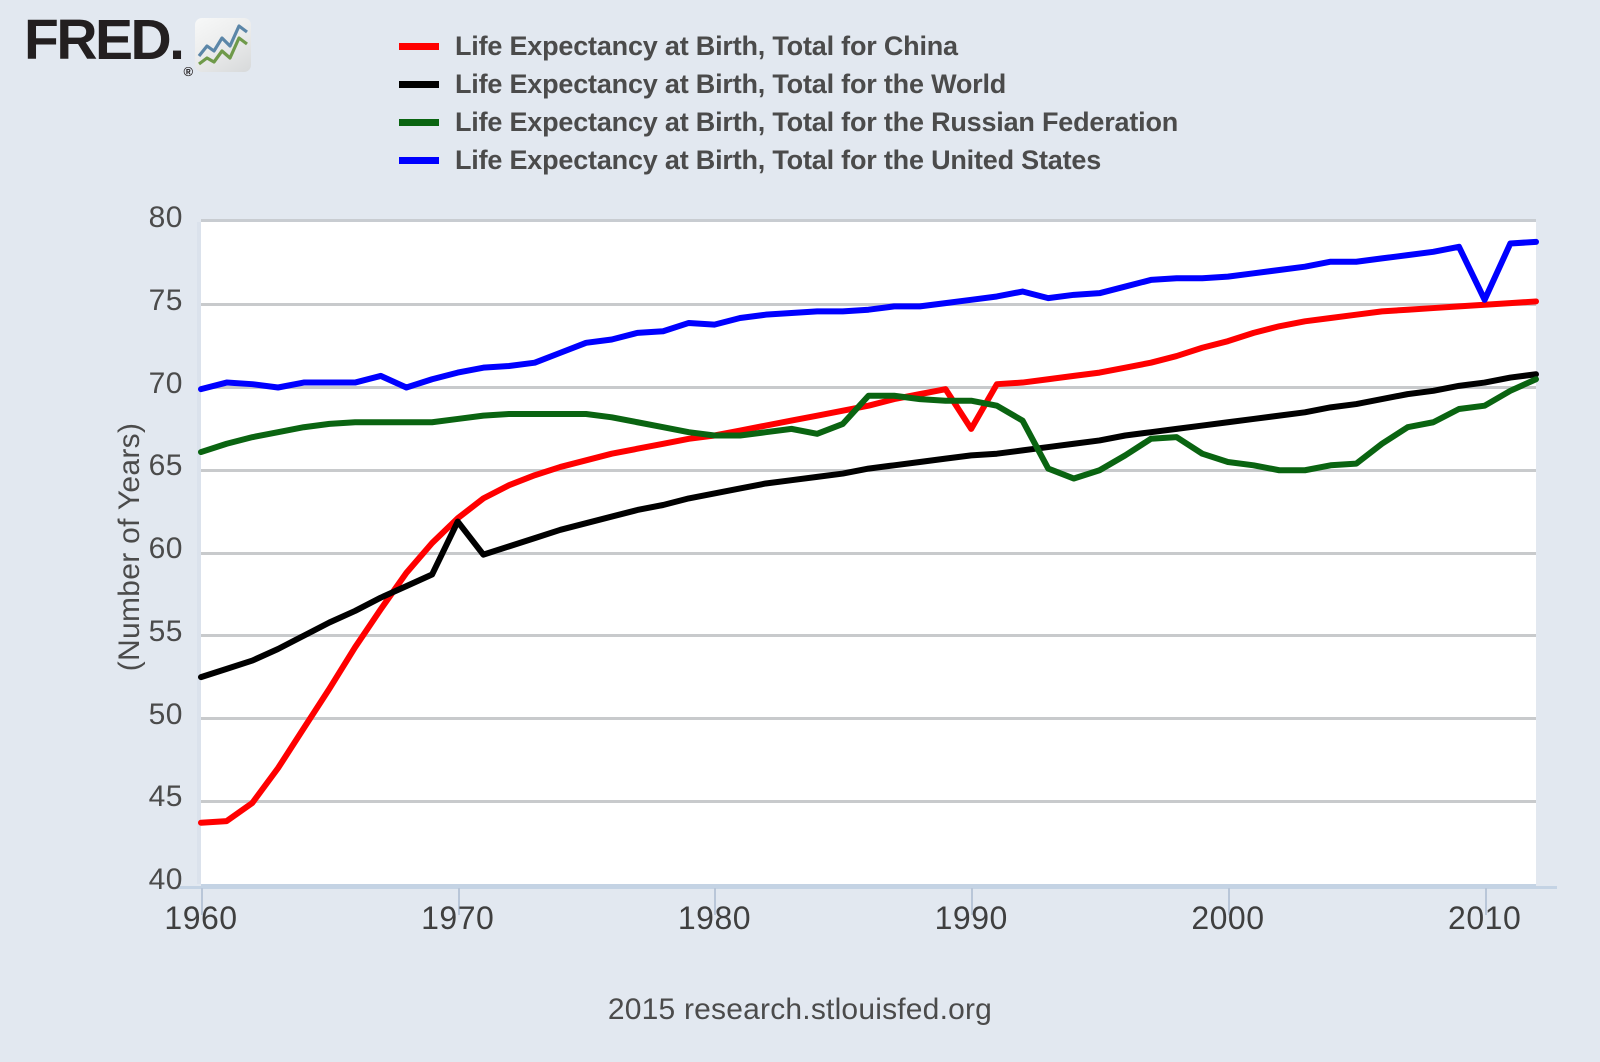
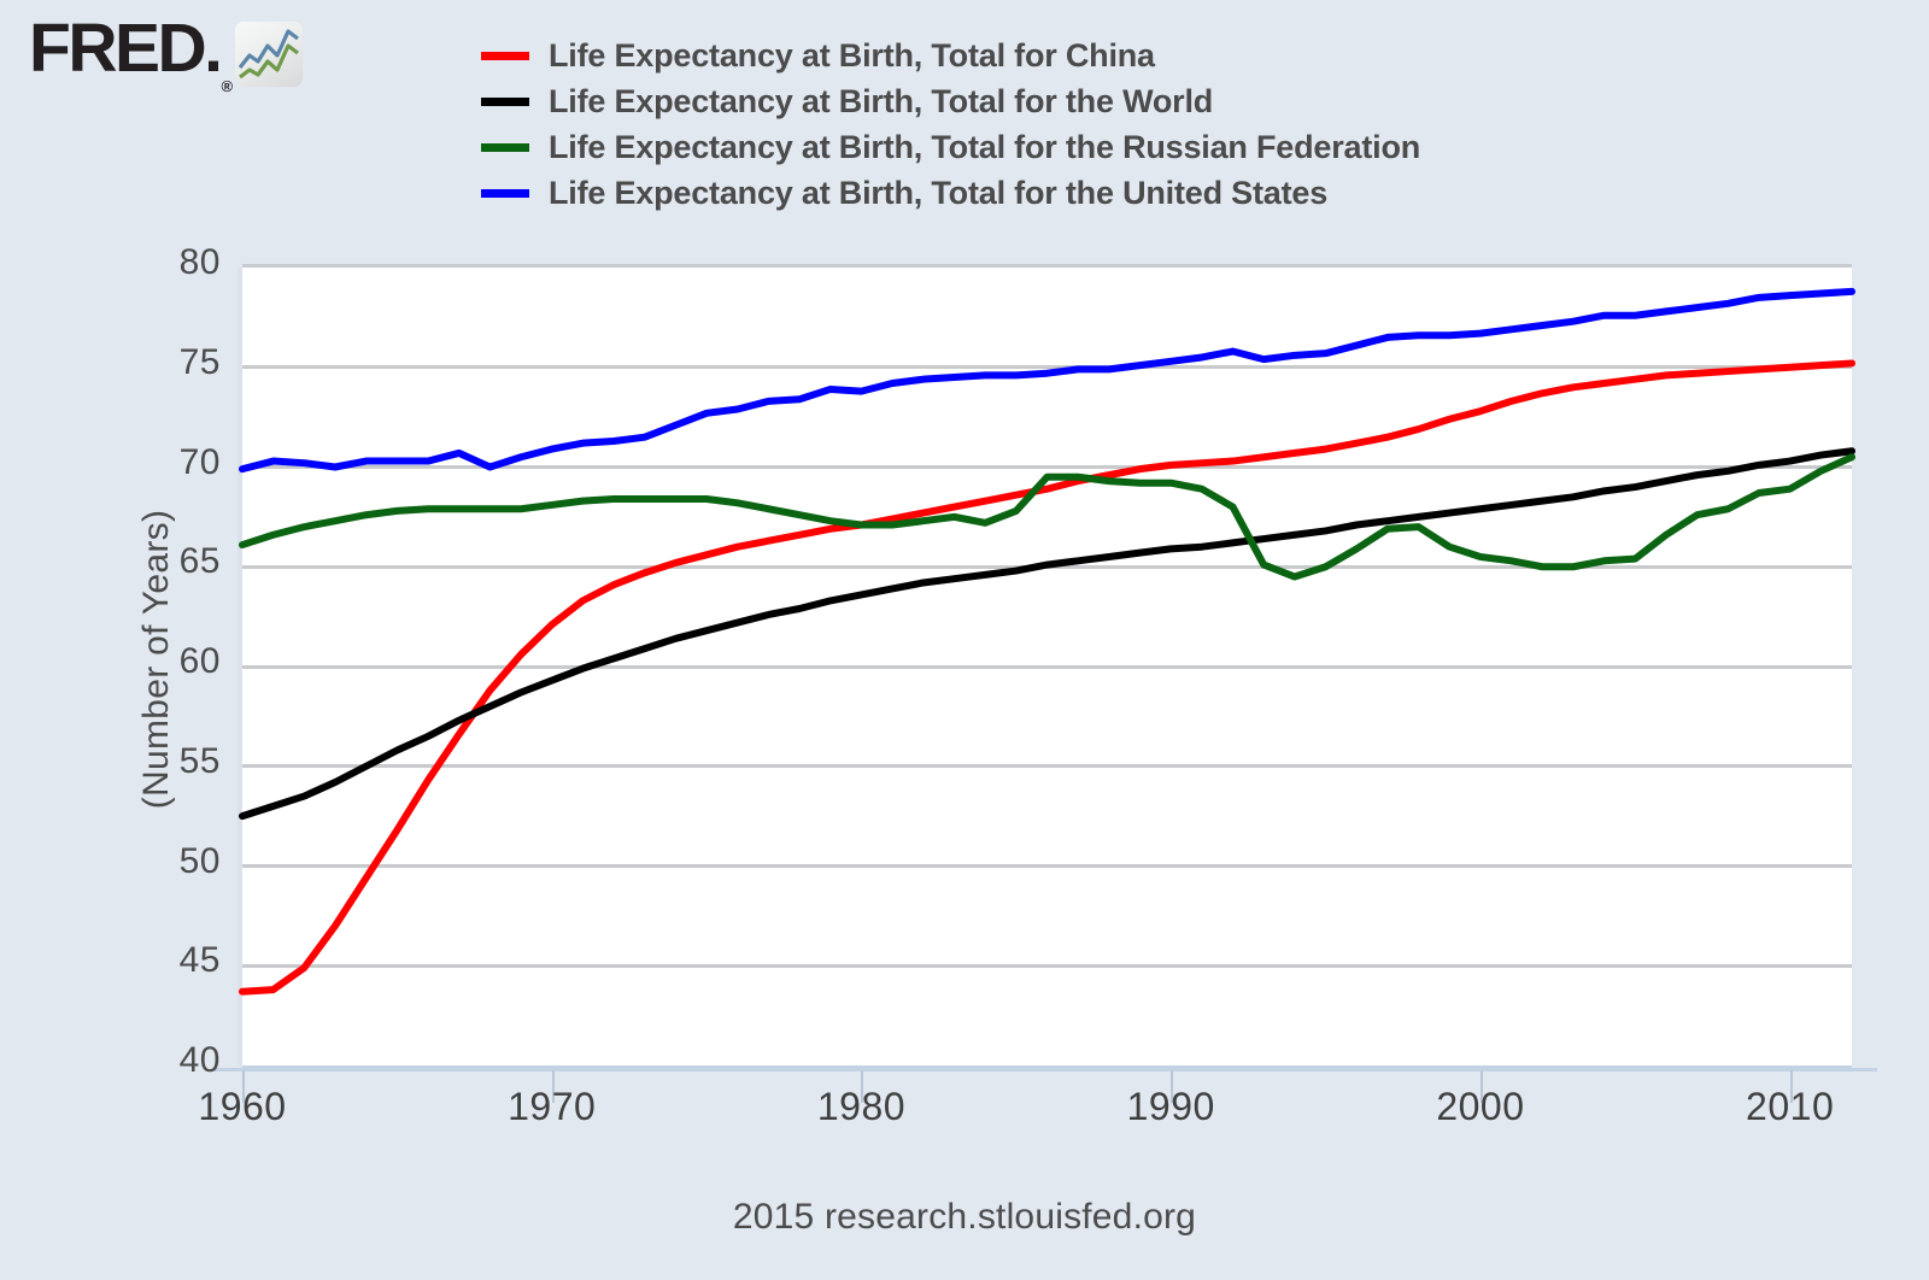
Life Expectancy at Birth, Total for the World/1970: 61.9 -> 59.3
Life Expectancy at Birth, Total for China/1990: 67.5 -> 70.1
Life Expectancy at Birth, Total for the United States/2010: 75.3 -> 78.6
